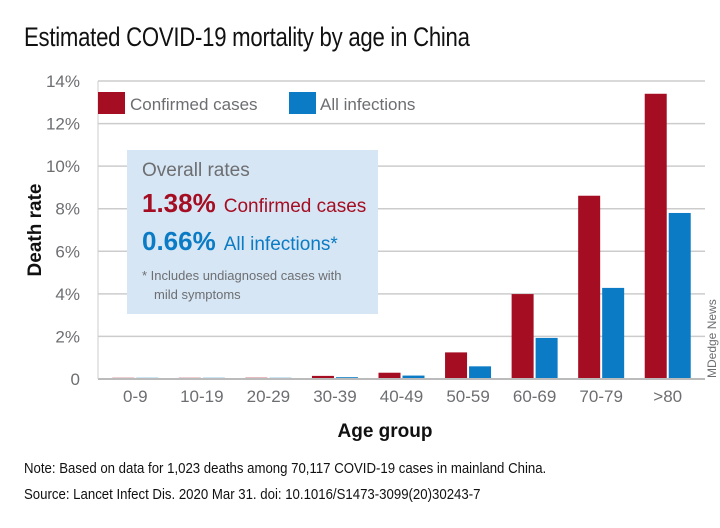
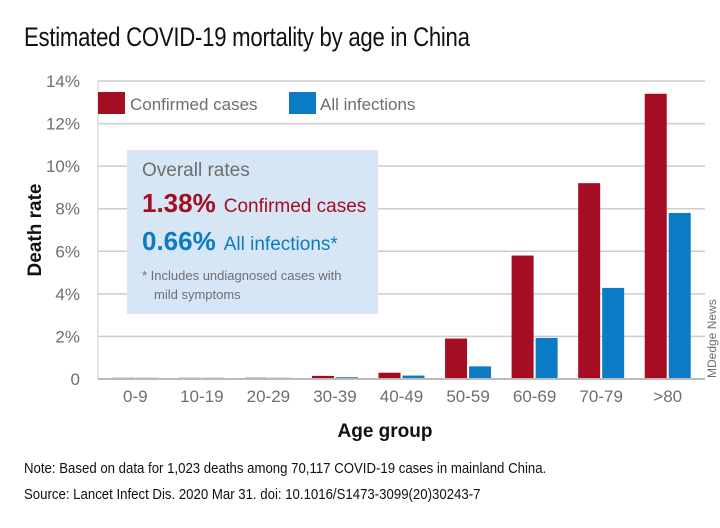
Confirmed cases/50-59: 1.2% -> 1.9%
Confirmed cases/60-69: 4.0% -> 5.8%
Confirmed cases/70-79: 8.6% -> 9.2%
